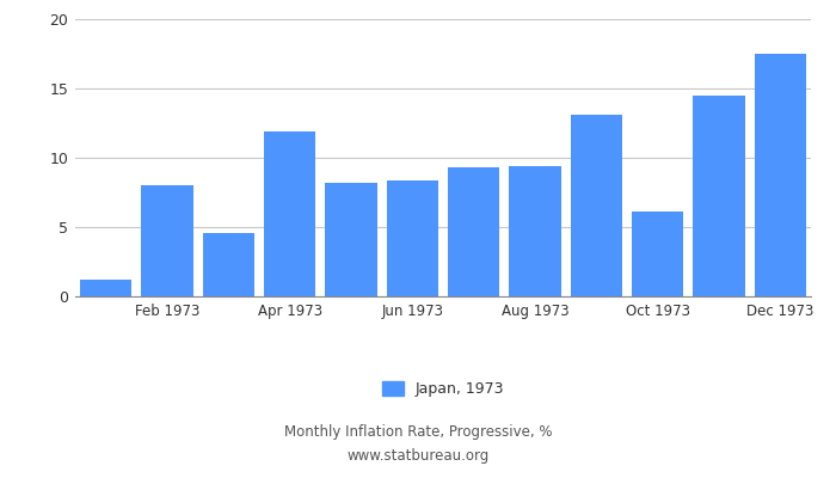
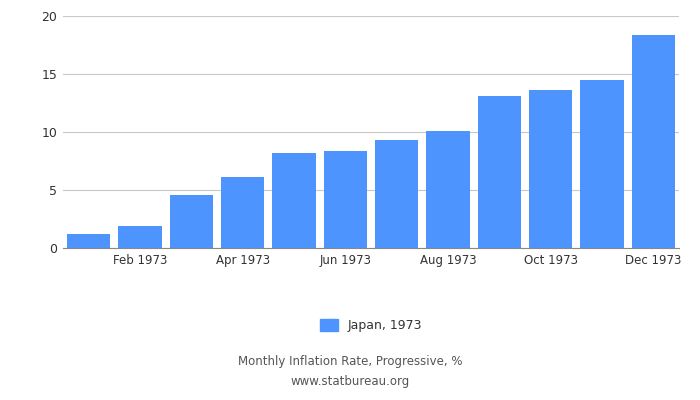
Feb 1973: 8.0 -> 1.9
Apr 1973: 11.9 -> 6.1
Aug 1973: 9.4 -> 10.1
Oct 1973: 6.1 -> 13.6
Dec 1973: 17.5 -> 18.4
